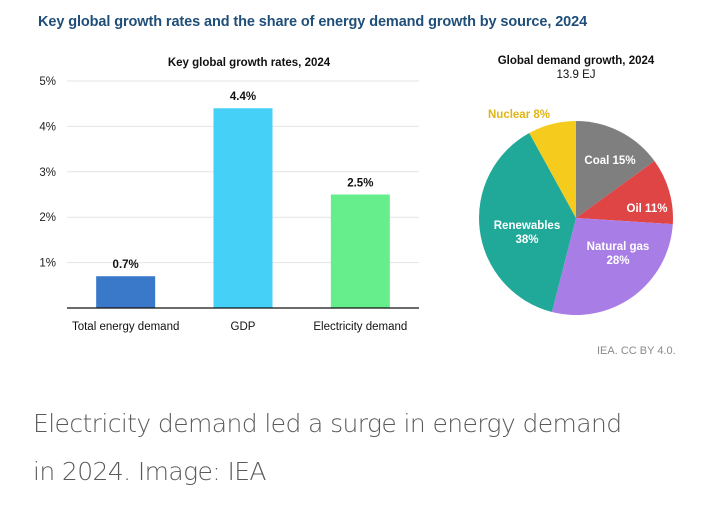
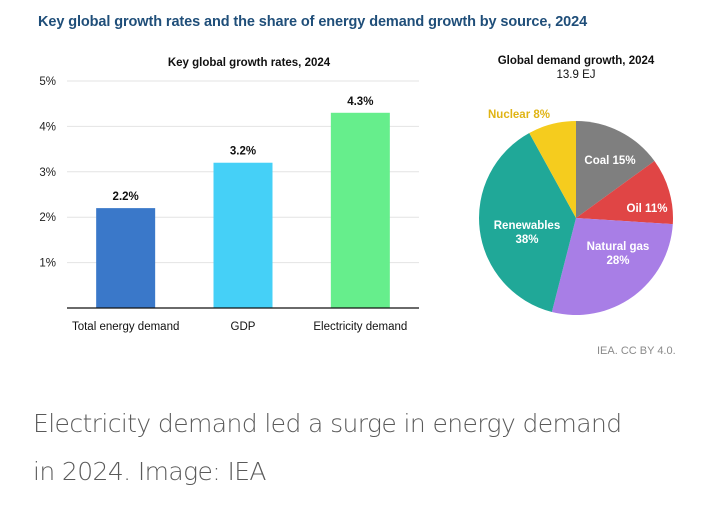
Key global growth rates, 2024/Total energy demand: 0.7% -> 2.2%
Key global growth rates, 2024/GDP: 4.4% -> 3.2%
Key global growth rates, 2024/Electricity demand: 2.5% -> 4.3%
